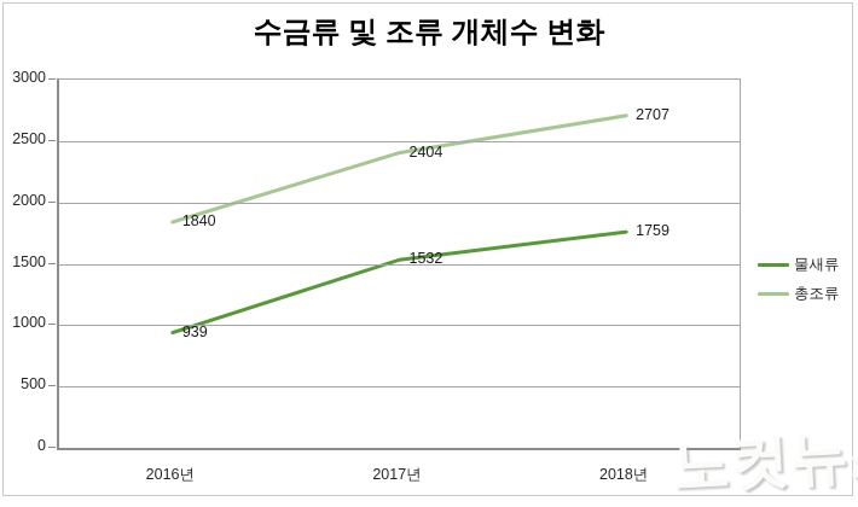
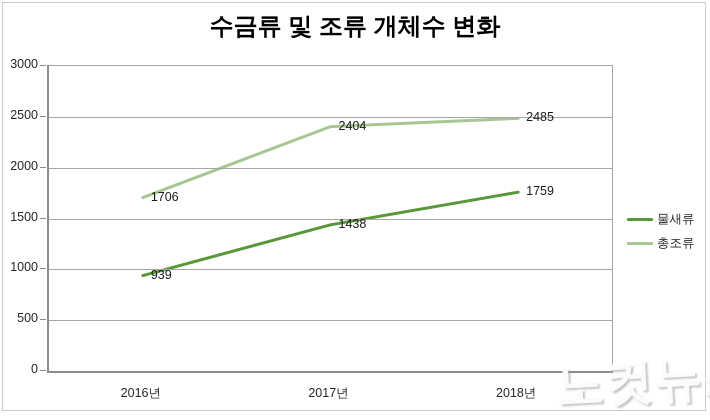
총조류/2016년: 1840 -> 1706
물새류/2017년: 1532 -> 1438
총조류/2018년: 2707 -> 2485
